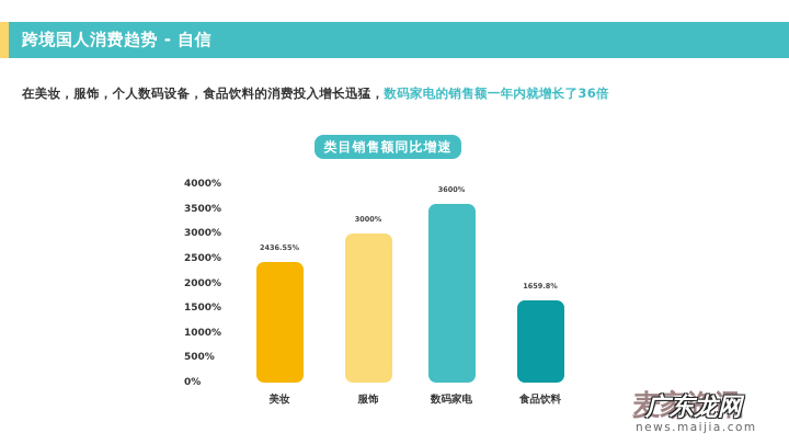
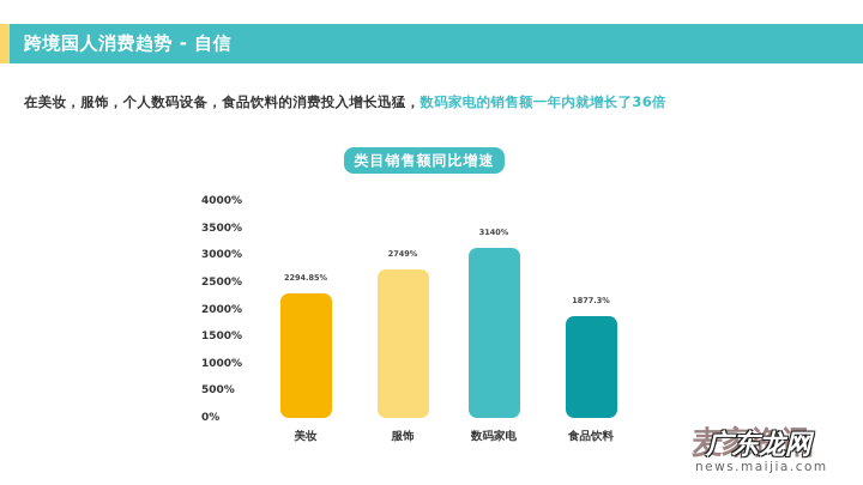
美妆: 2436.55% -> 2294.85%
服饰: 3000% -> 2749%
数码家电: 3600% -> 3140%
食品饮料: 1659.8% -> 1877.3%
